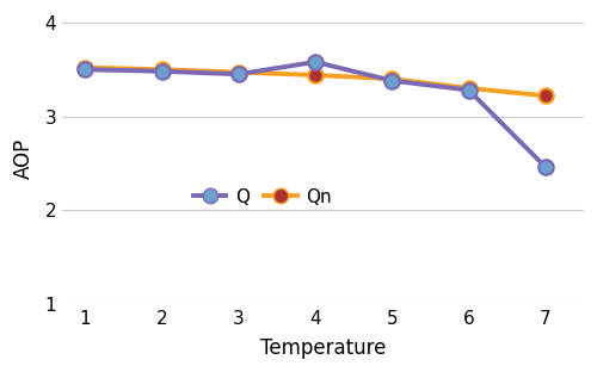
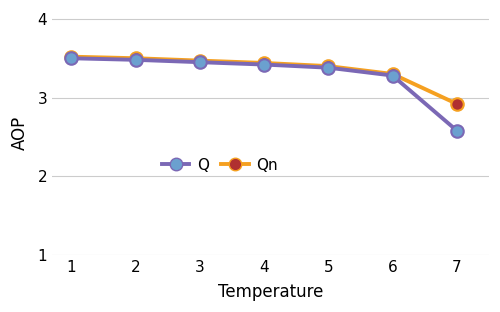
Q/4: 3.58 -> 3.42
Q/7: 2.46 -> 2.58
Qn/7: 3.22 -> 2.92
